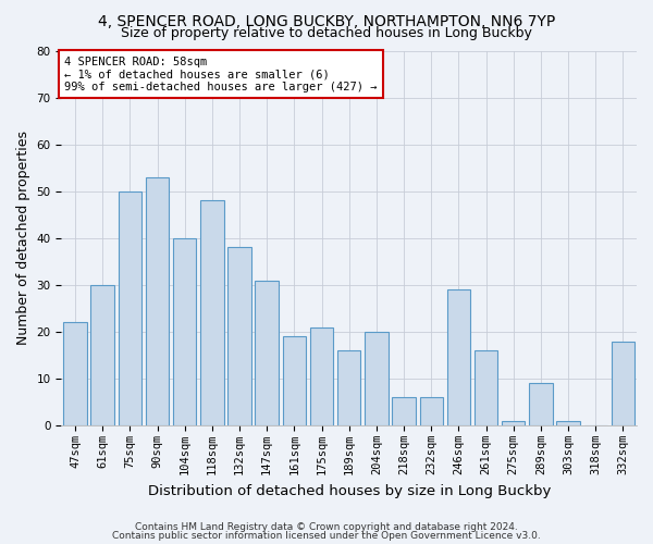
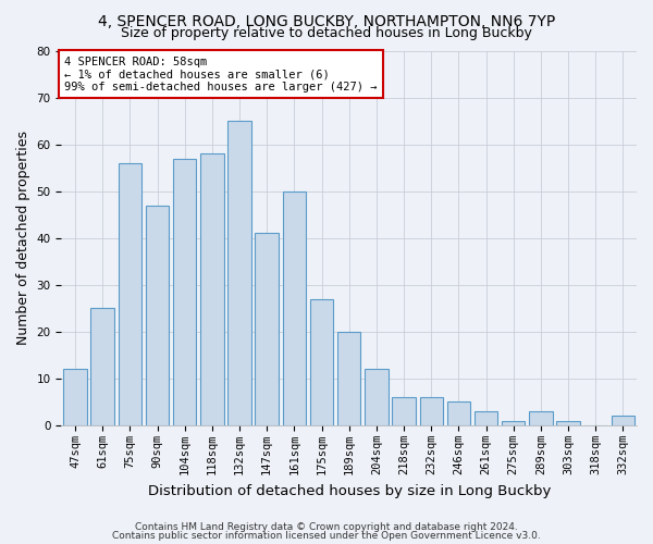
47sqm: 22 -> 12
61sqm: 30 -> 25
75sqm: 50 -> 56
90sqm: 53 -> 47
104sqm: 40 -> 57
118sqm: 48 -> 58
132sqm: 38 -> 65
147sqm: 31 -> 41
161sqm: 19 -> 50
175sqm: 21 -> 27
189sqm: 16 -> 20
204sqm: 20 -> 12
246sqm: 29 -> 5
261sqm: 16 -> 3
289sqm: 9 -> 3
332sqm: 18 -> 2
